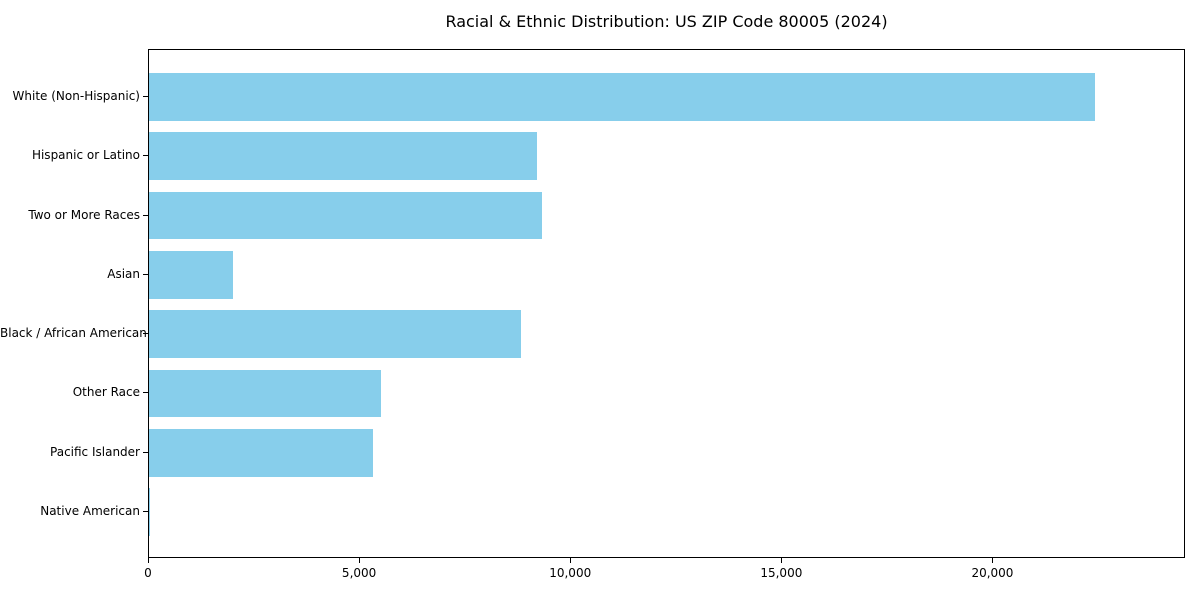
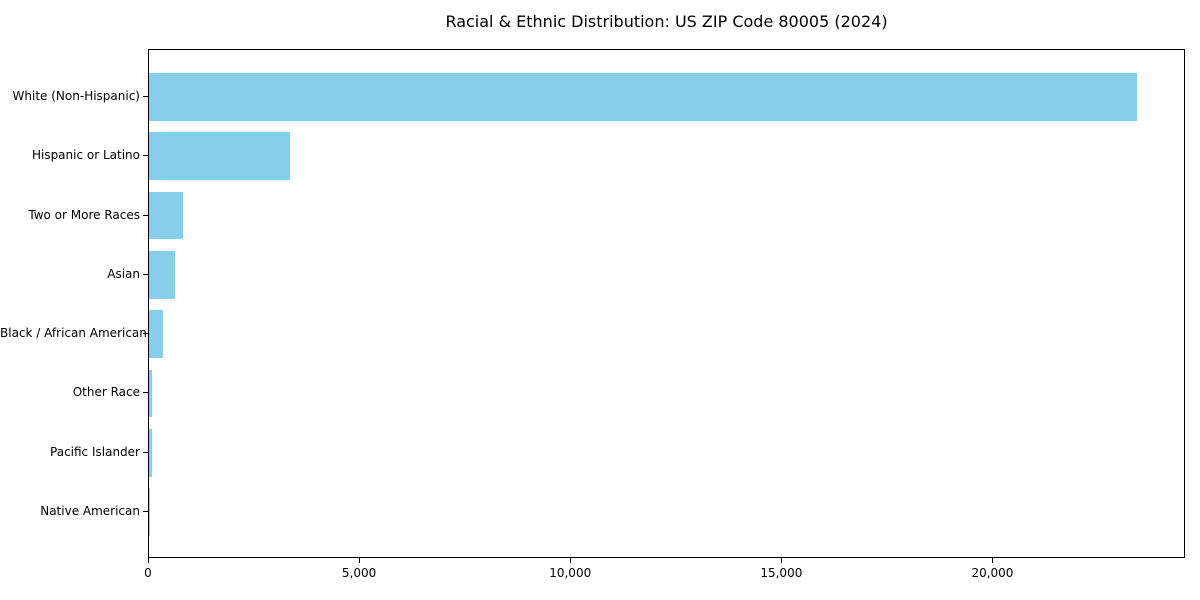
White (Non-Hispanic): 22400 -> 23400
Hispanic or Latino: 9200 -> 3400
Two or More Races: 9300 -> 800
Asian: 2000 -> 600
Black / African American: 8800 -> 300
Other Race: 5500 -> 100
Pacific Islander: 5300 -> 100
